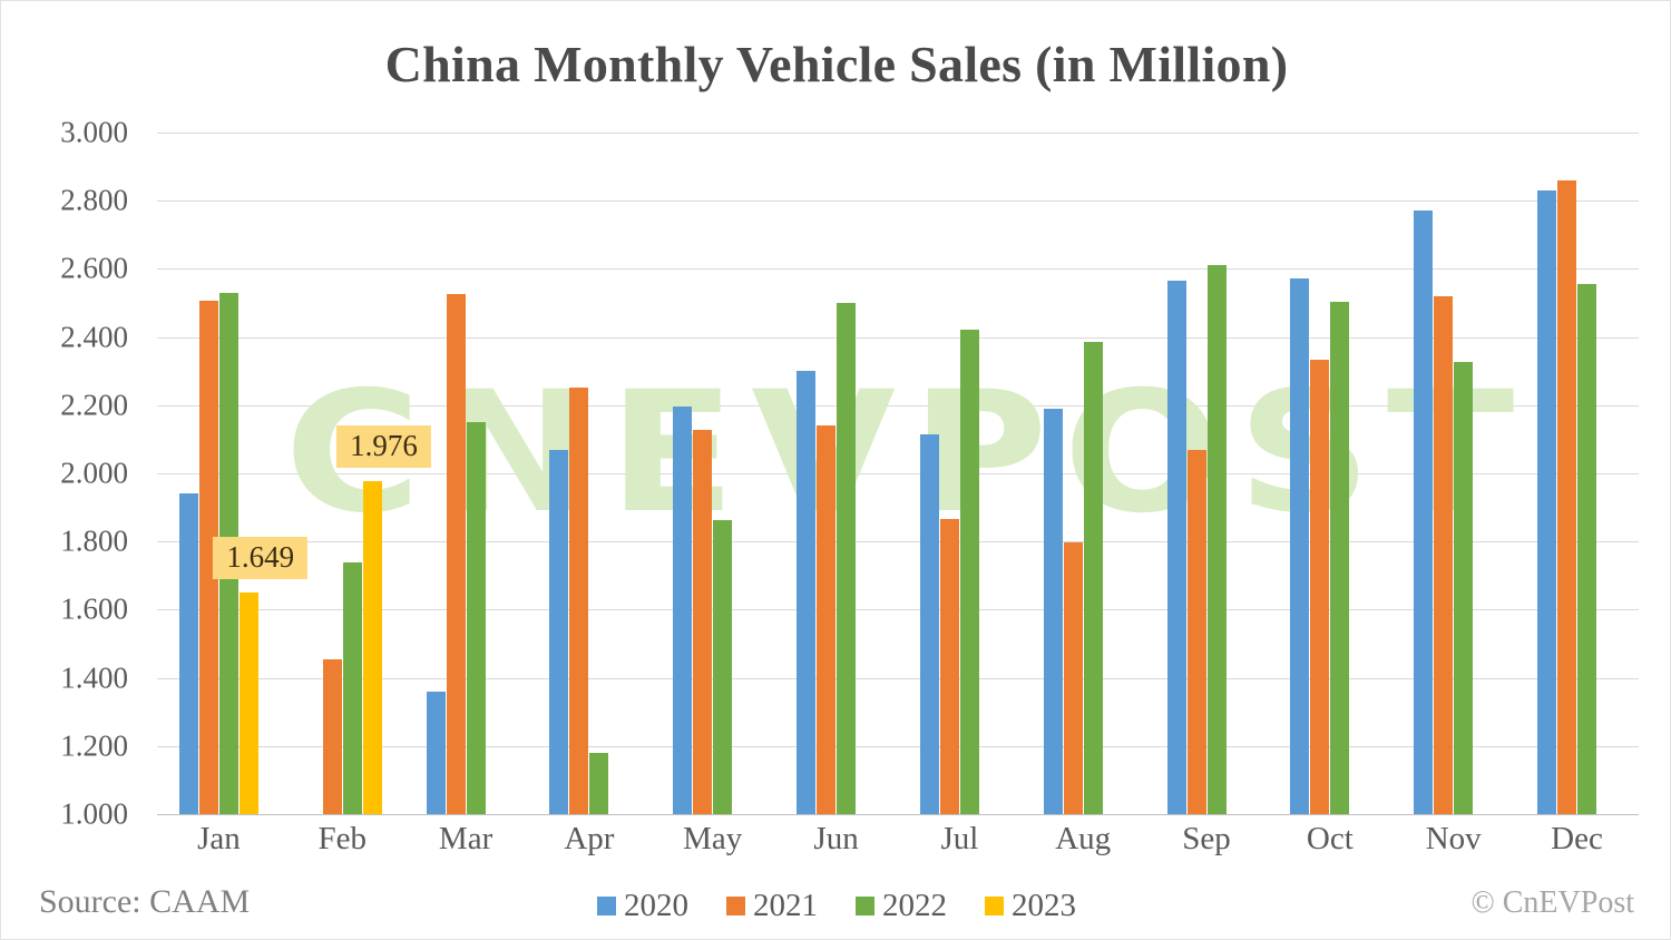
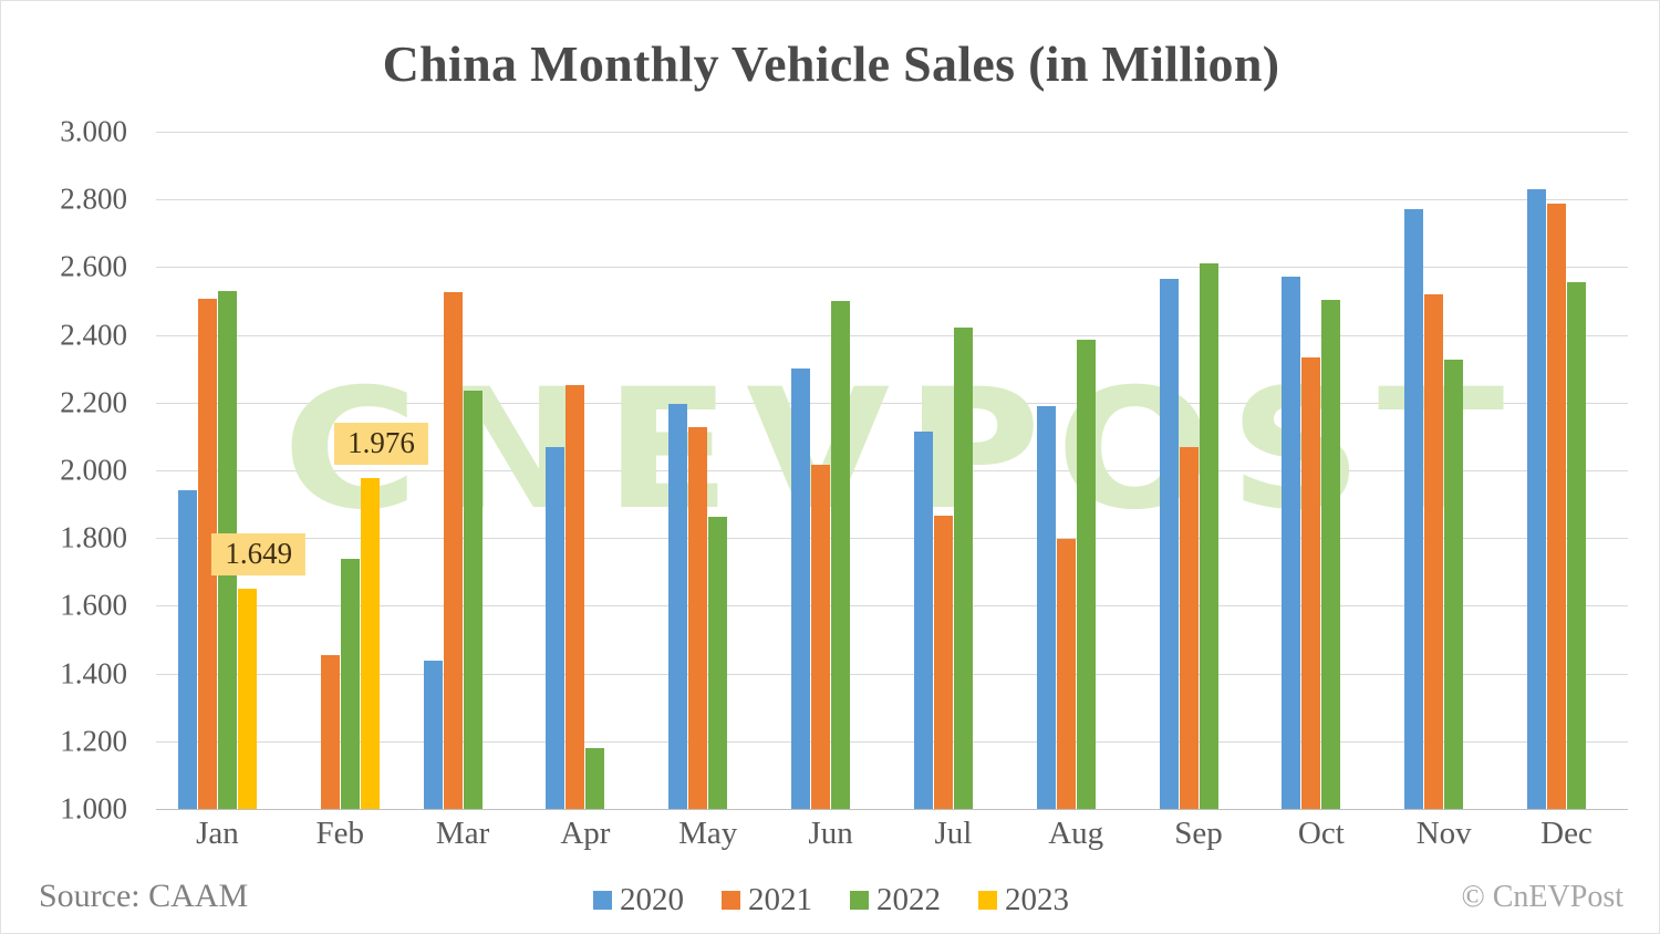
2020/Mar: 1.36 -> 1.44
2022/Mar: 2.15 -> 2.23
2021/Jun: 2.14 -> 2.02
2021/Dec: 2.86 -> 2.79
